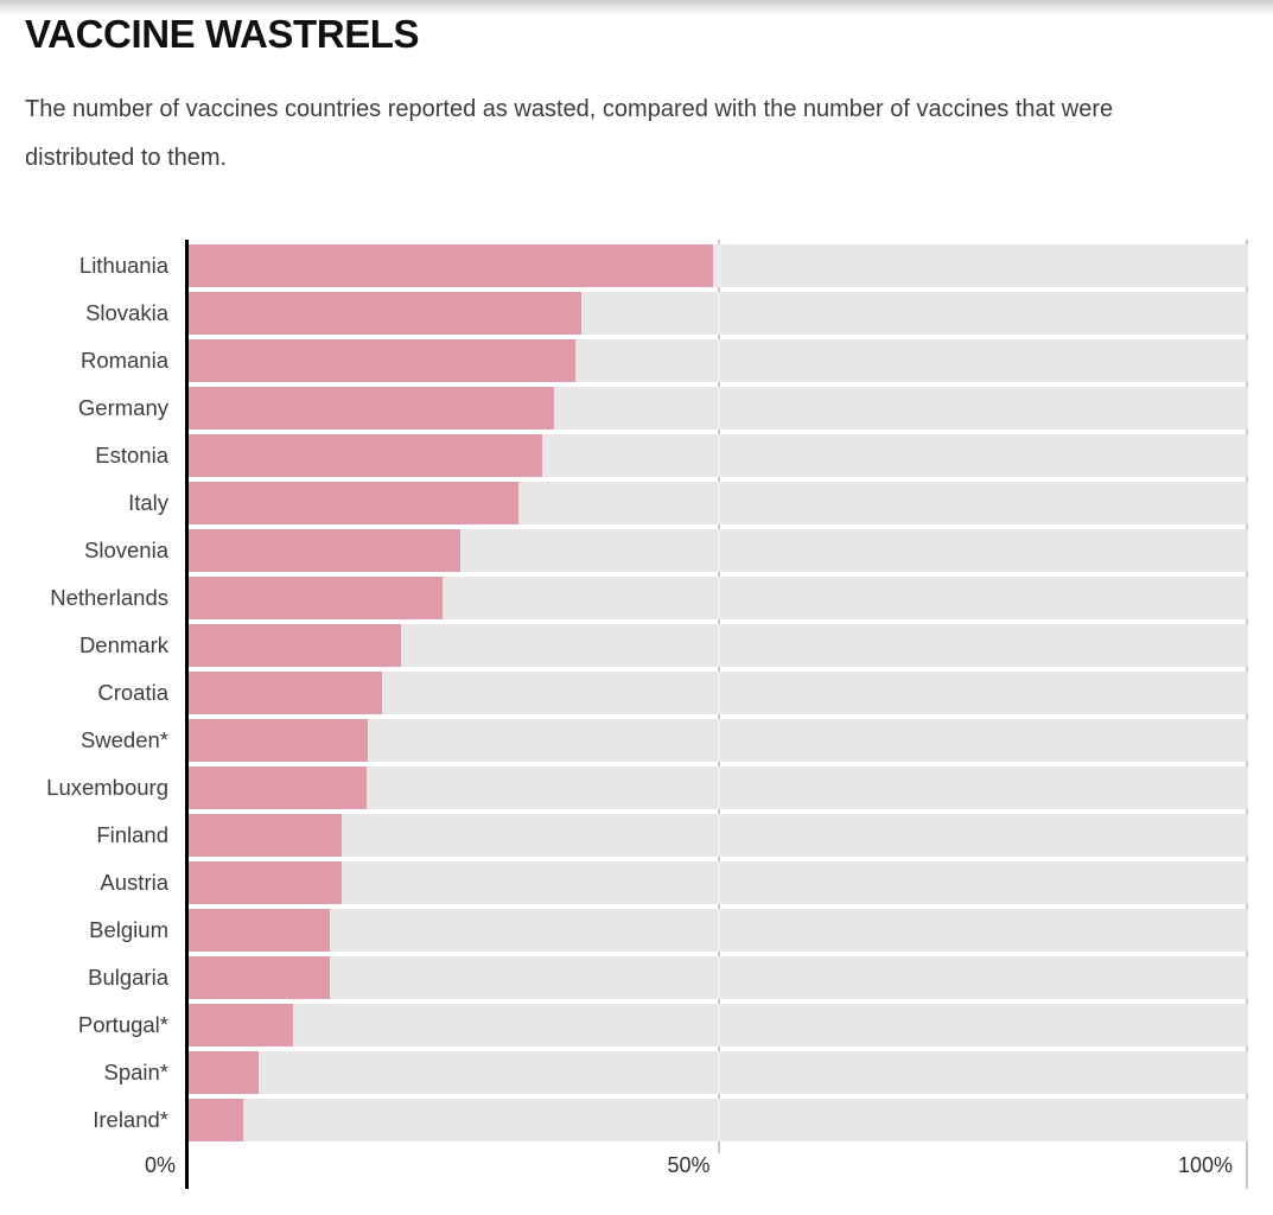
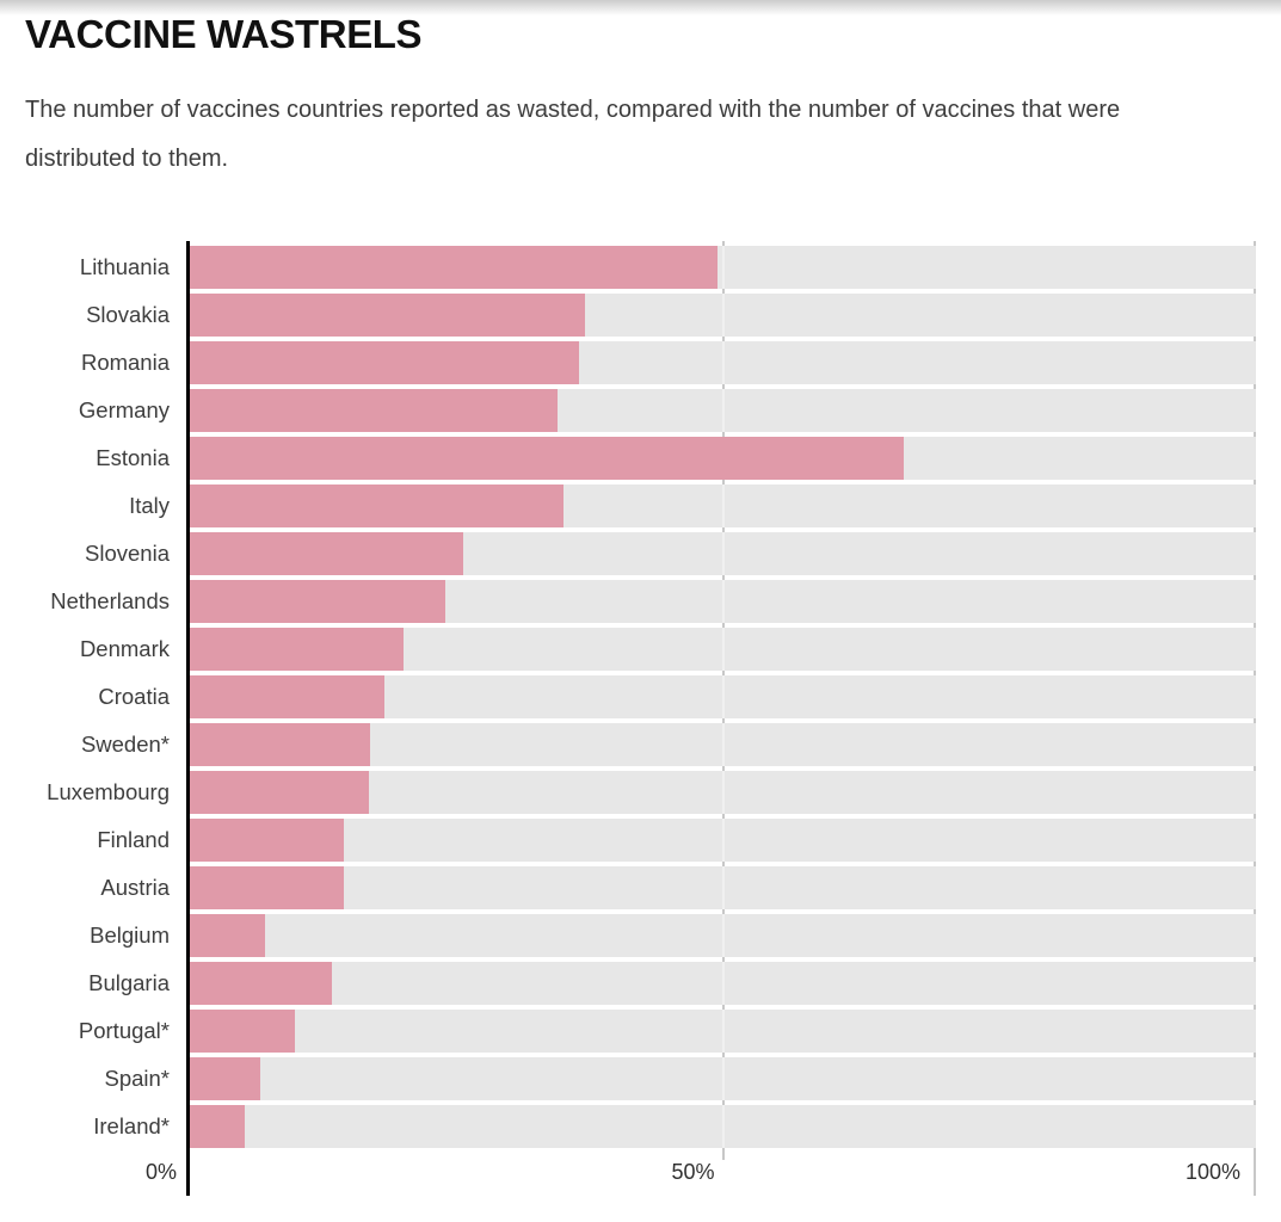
Estonia: 33% -> 67%
Italy: 31% -> 35%
Belgium: 13% -> 7%
